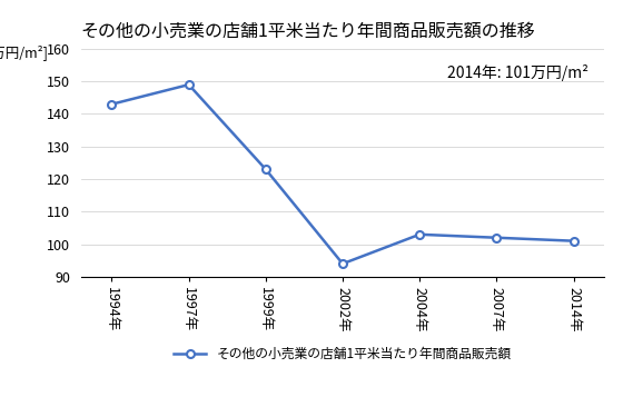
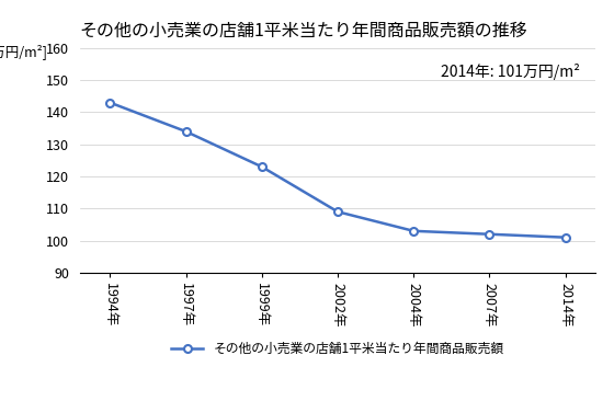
1997年: 149 -> 134
2002年: 94 -> 109
